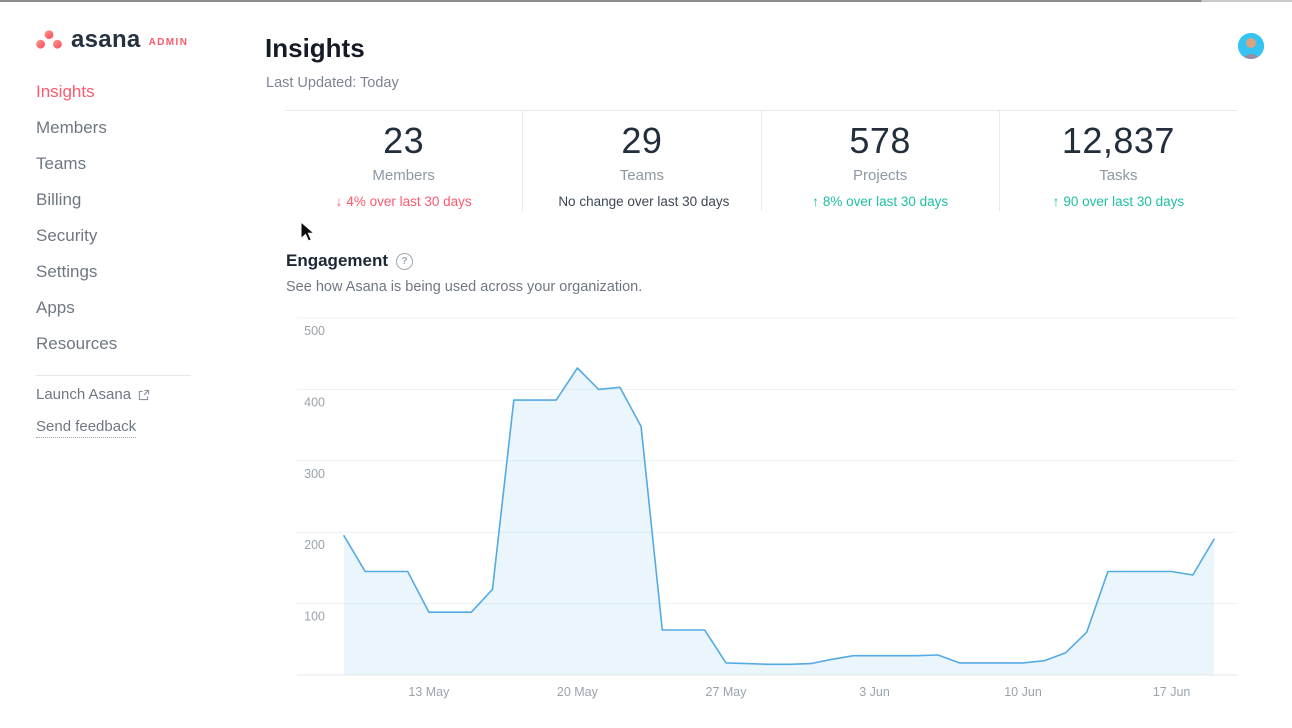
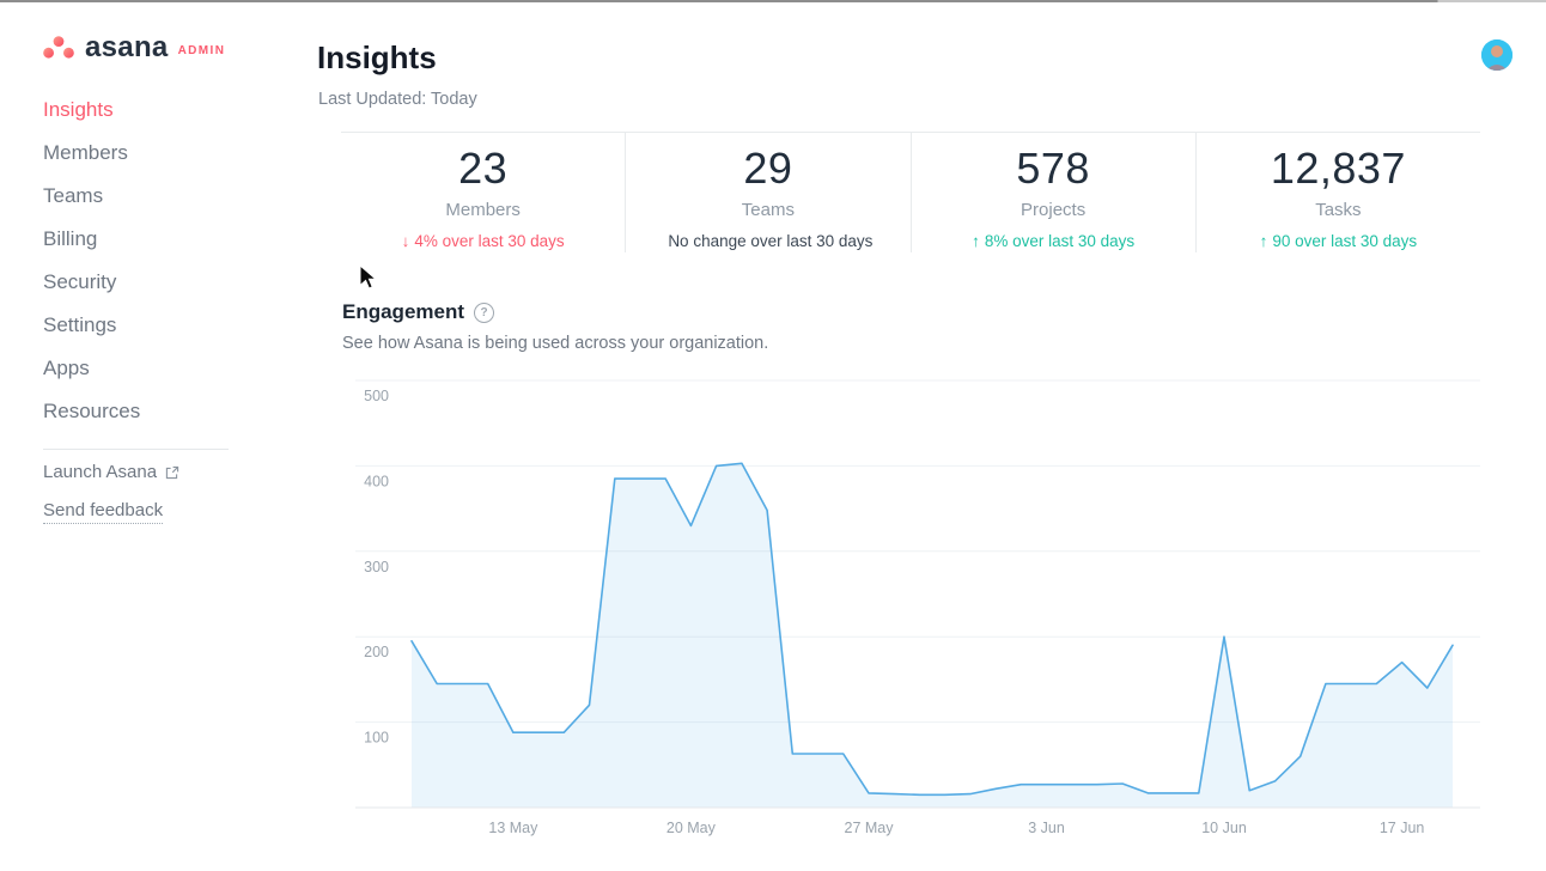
20 May: 430 -> 330
10 Jun: 20 -> 200
17 Jun: 140 -> 170
